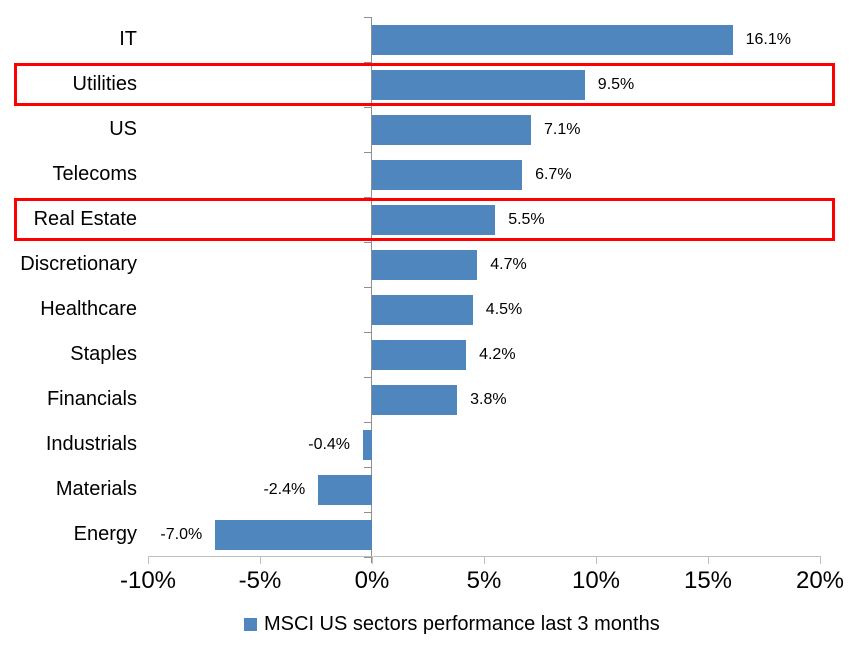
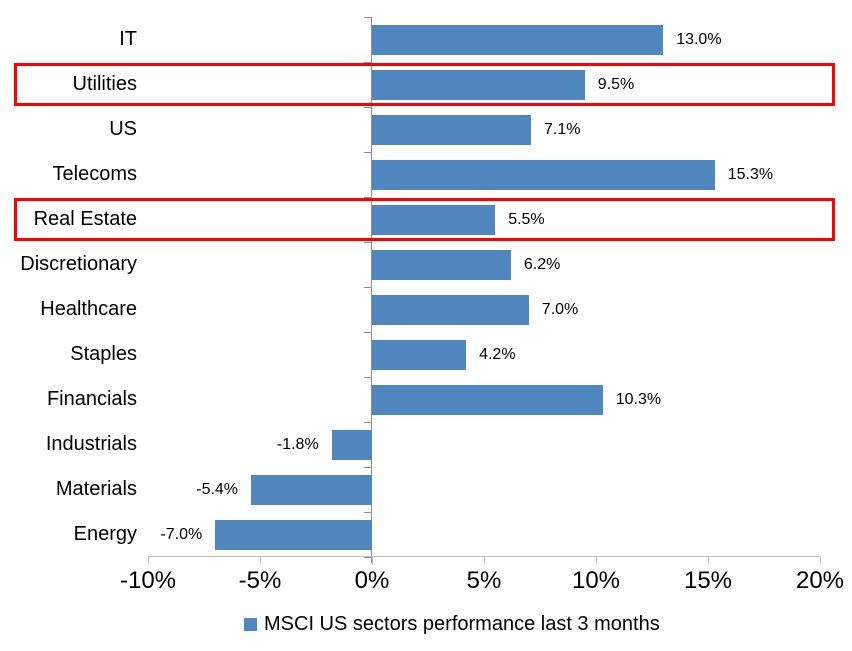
IT: 16.1% -> 13.0%
Telecoms: 6.7% -> 15.3%
Discretionary: 4.7% -> 6.2%
Healthcare: 4.5% -> 7.0%
Financials: 3.8% -> 10.3%
Industrials: -0.4% -> -1.8%
Materials: -2.4% -> -5.4%
